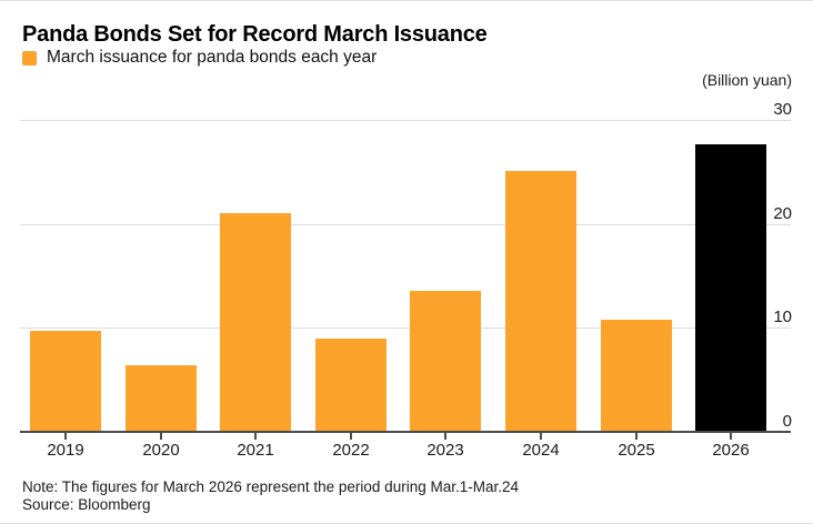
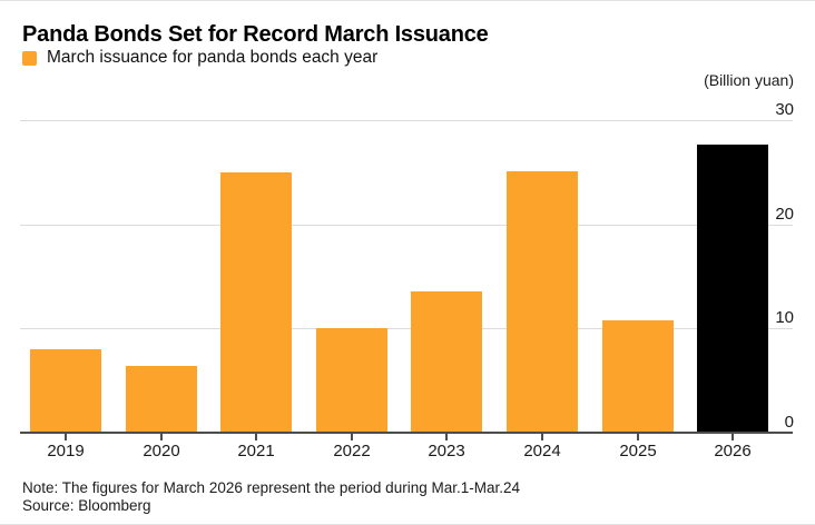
2019: 10 -> 8
2021: 21 -> 25
2022: 9 -> 10
